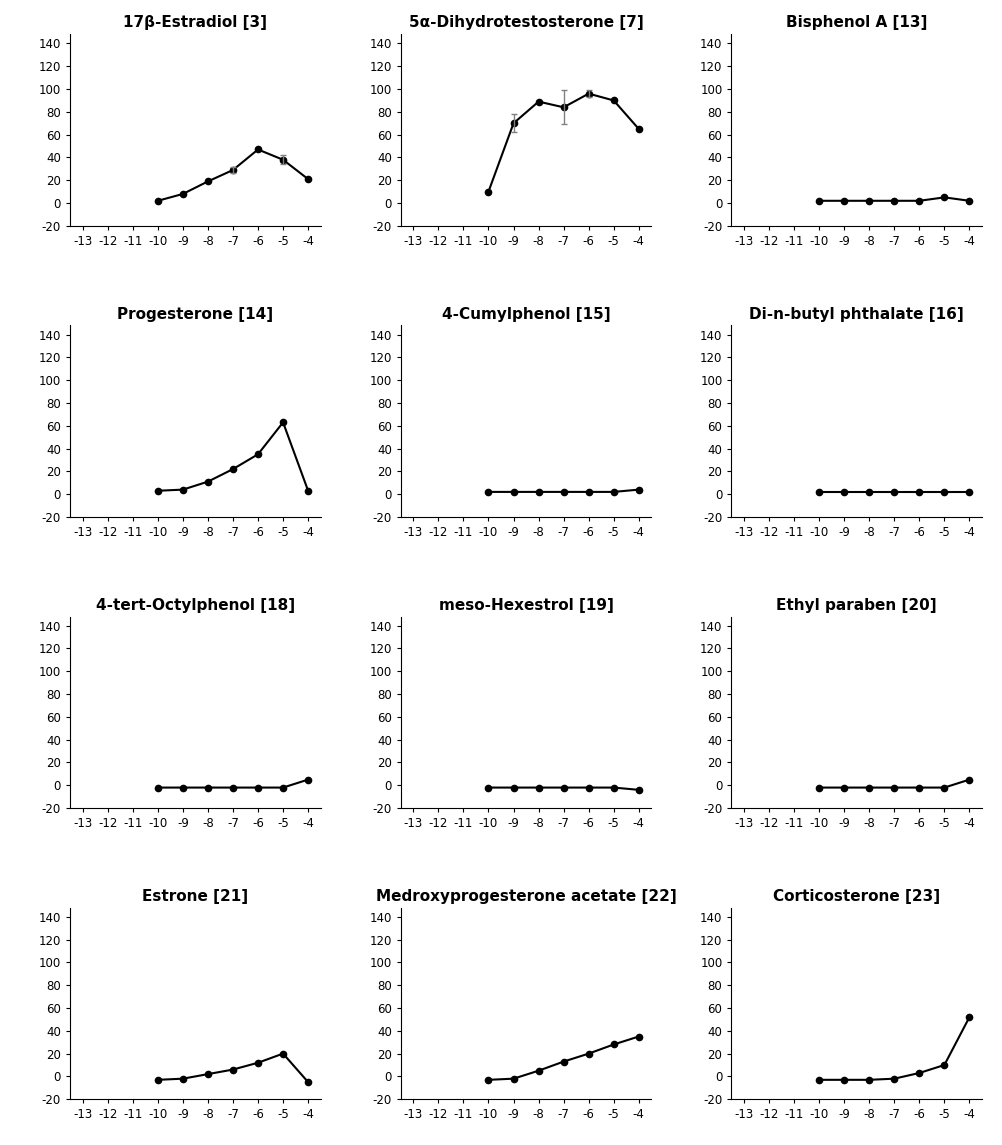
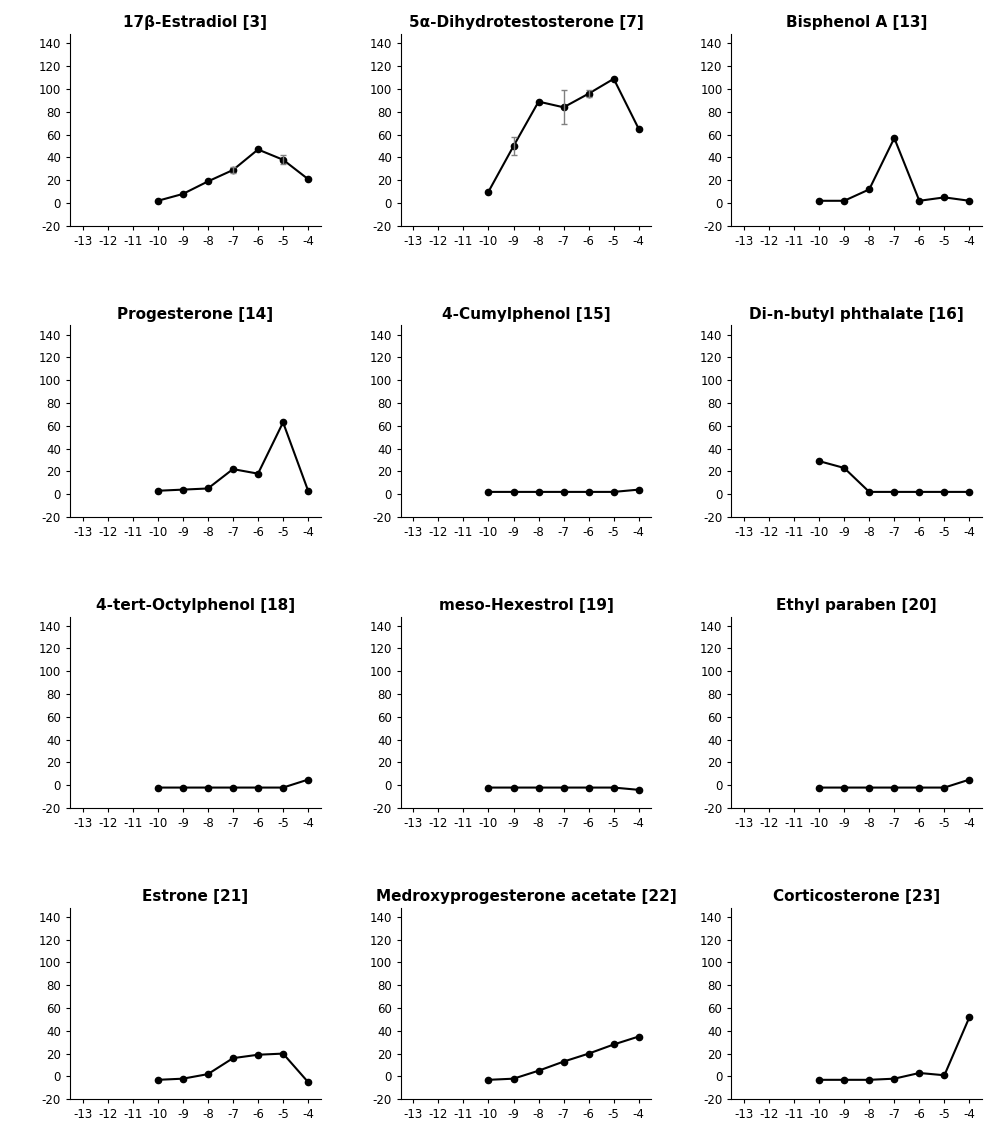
5α-Dihydrotestosterone [7]/-9: 70 -> 50
5α-Dihydrotestosterone [7]/-5: 90 -> 109
Bisphenol A [13]/-8: 2 -> 12
Bisphenol A [13]/-7: 2 -> 57
Progesterone [14]/-8: 11 -> 5
Progesterone [14]/-6: 35 -> 18
Di-n-butyl phthalate [16]/-10: 2 -> 29
Di-n-butyl phthalate [16]/-9: 2 -> 23
Estrone [21]/-7: 6 -> 16
Estrone [21]/-6: 12 -> 19
Corticosterone [23]/-5: 10 -> 1
